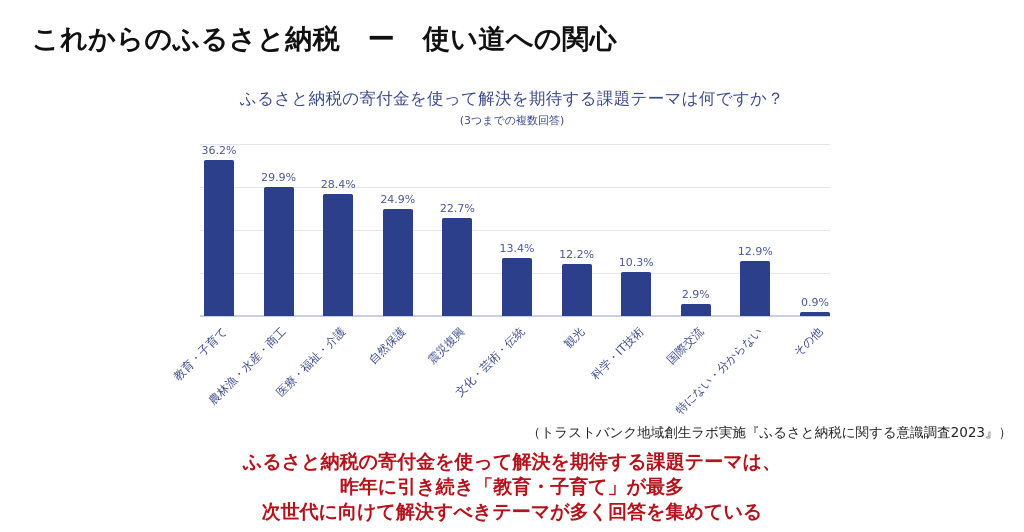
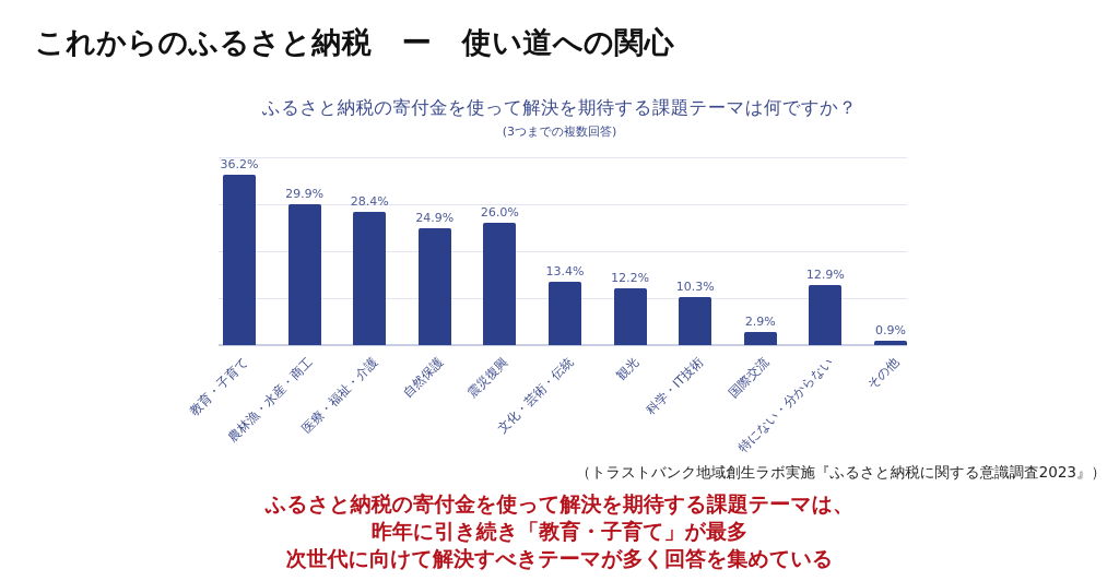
震災復興: 22.7% -> 26.0%
